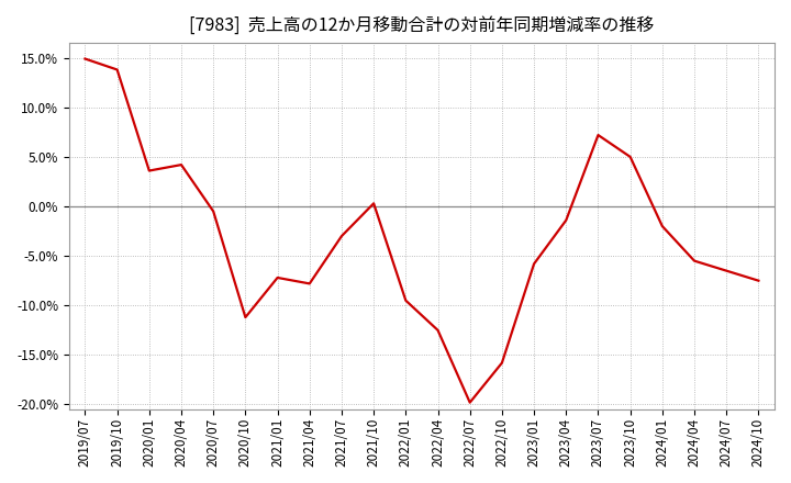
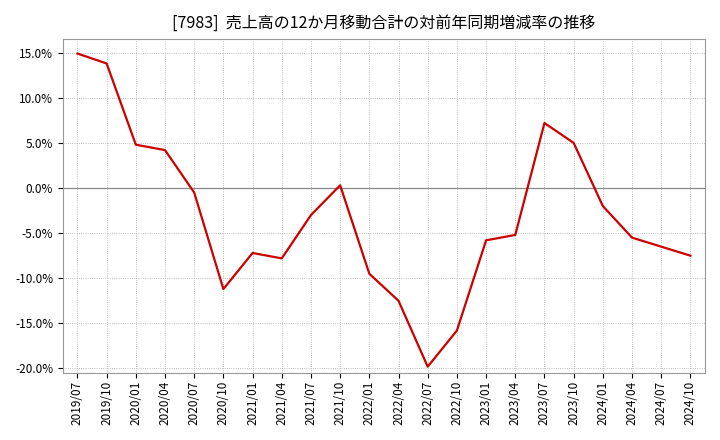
2020/01: 3.6% -> 4.8%
2023/04: -1.4% -> -5.2%
